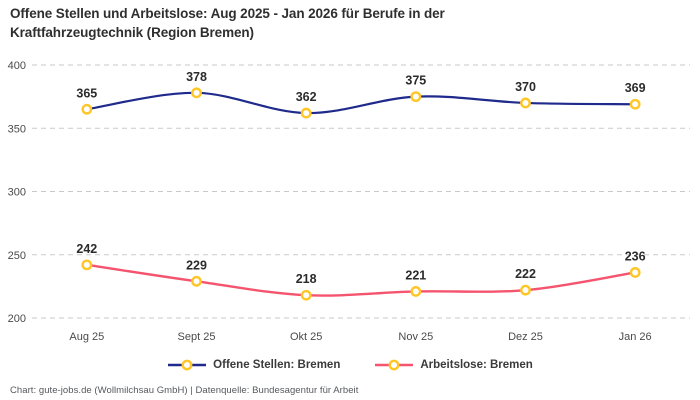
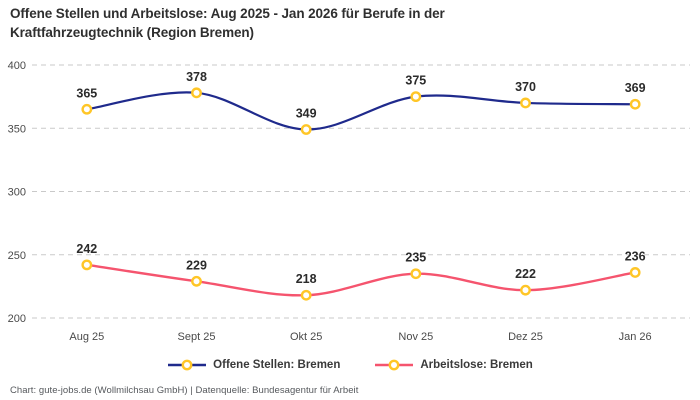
Offene Stellen: Bremen/Okt 25: 362 -> 349
Arbeitslose: Bremen/Nov 25: 221 -> 235
